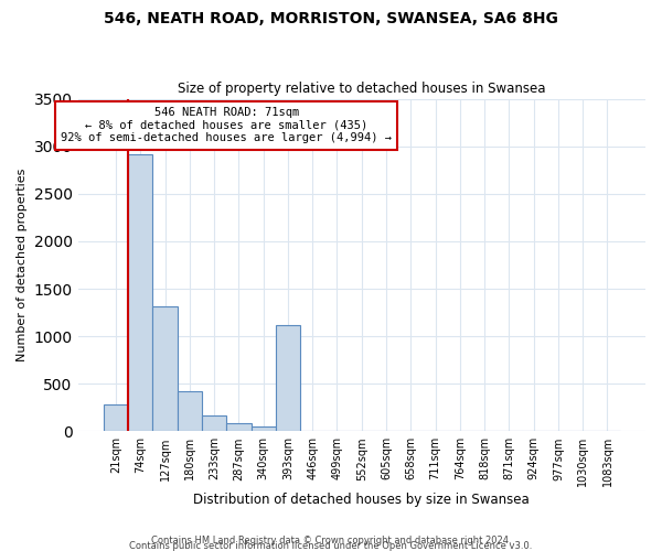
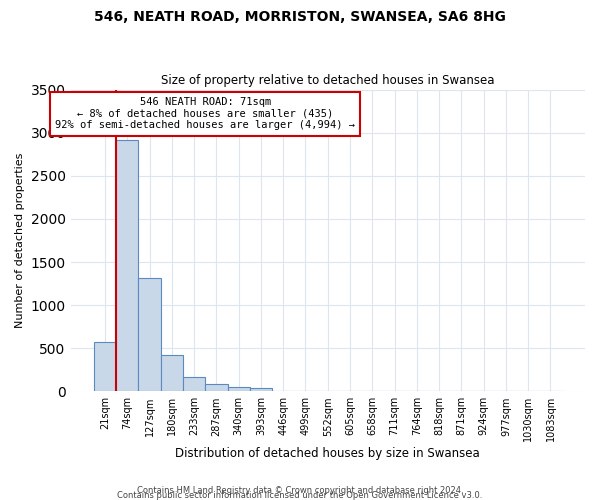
21sqm: 280 -> 580
393sqm: 1120 -> 40
